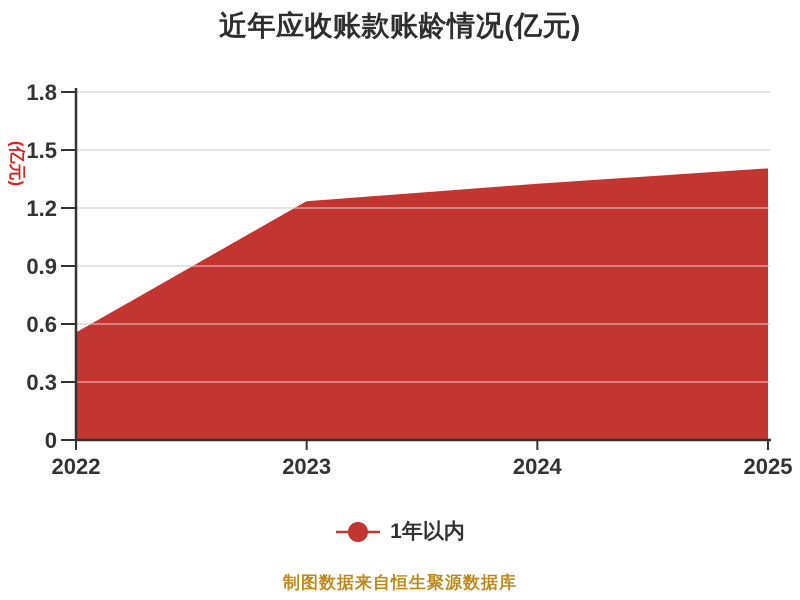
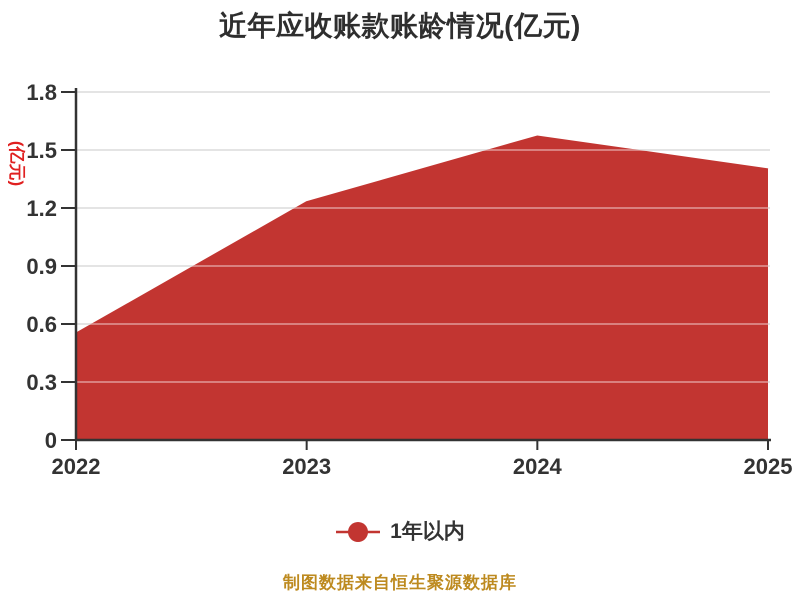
2024: 1.32 -> 1.57
